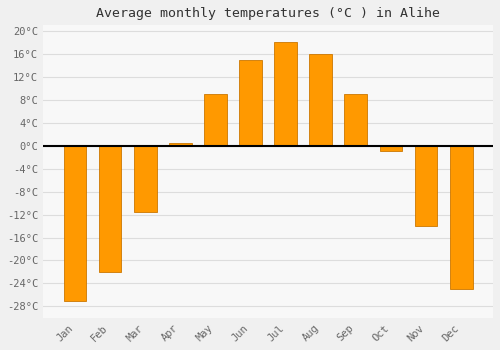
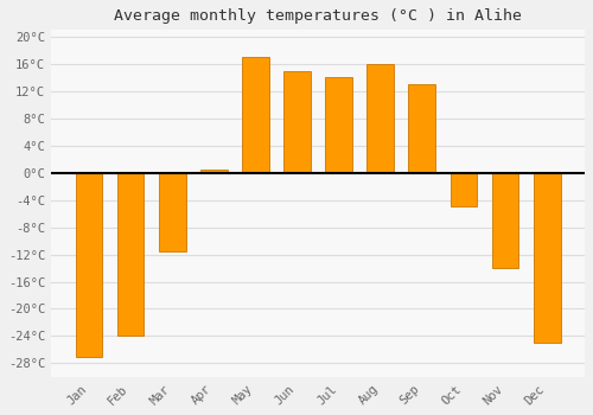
Feb: -22.0°C -> -24.0°C
May: 9.0°C -> 17.0°C
Jul: 18.0°C -> 14.0°C
Sep: 9.0°C -> 13.0°C
Oct: -1.0°C -> -5.0°C
